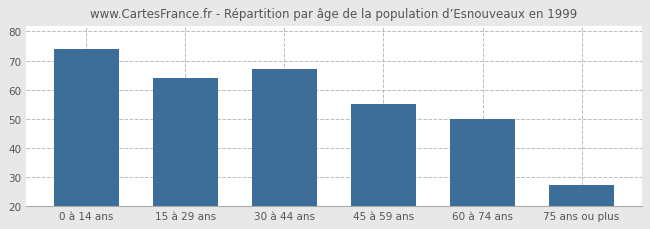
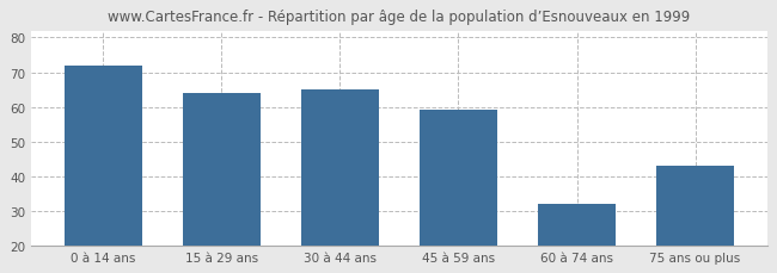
0 à 14 ans: 74 -> 72
30 à 44 ans: 67 -> 65
45 à 59 ans: 55 -> 59
60 à 74 ans: 50 -> 32
75 ans ou plus: 27 -> 43
